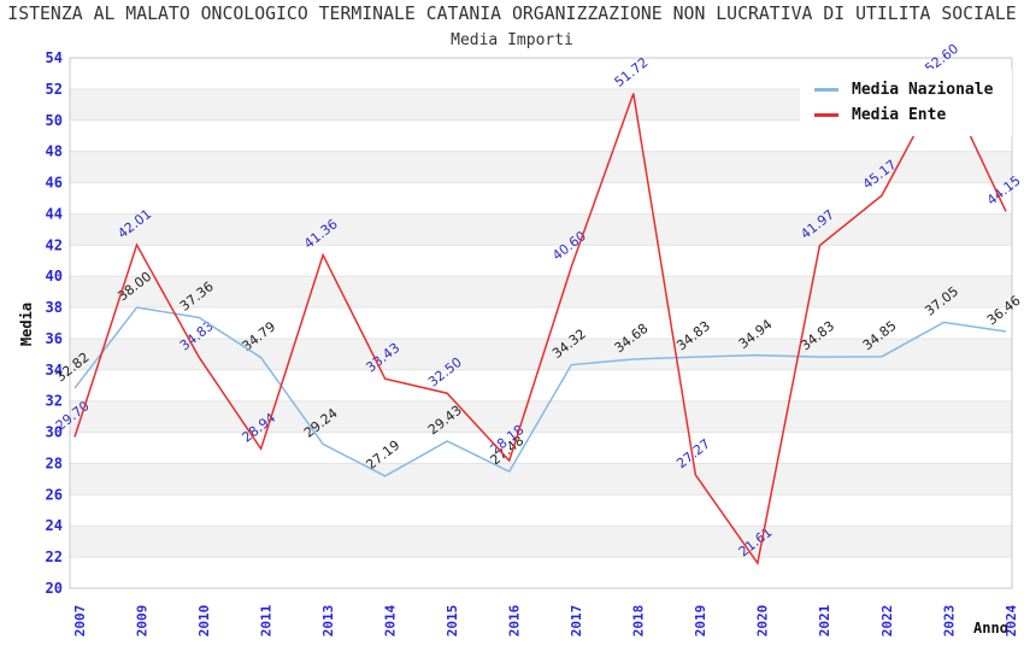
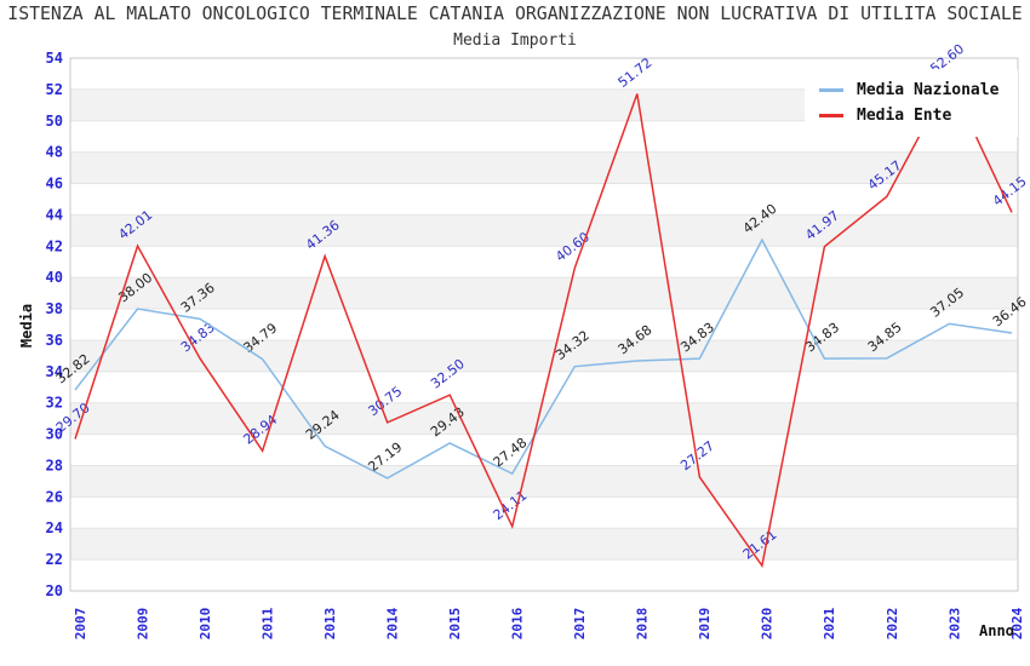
Media Ente/2014: 33.43 -> 30.75
Media Ente/2016: 28.18 -> 24.11
Media Nazionale/2020: 34.94 -> 42.40
